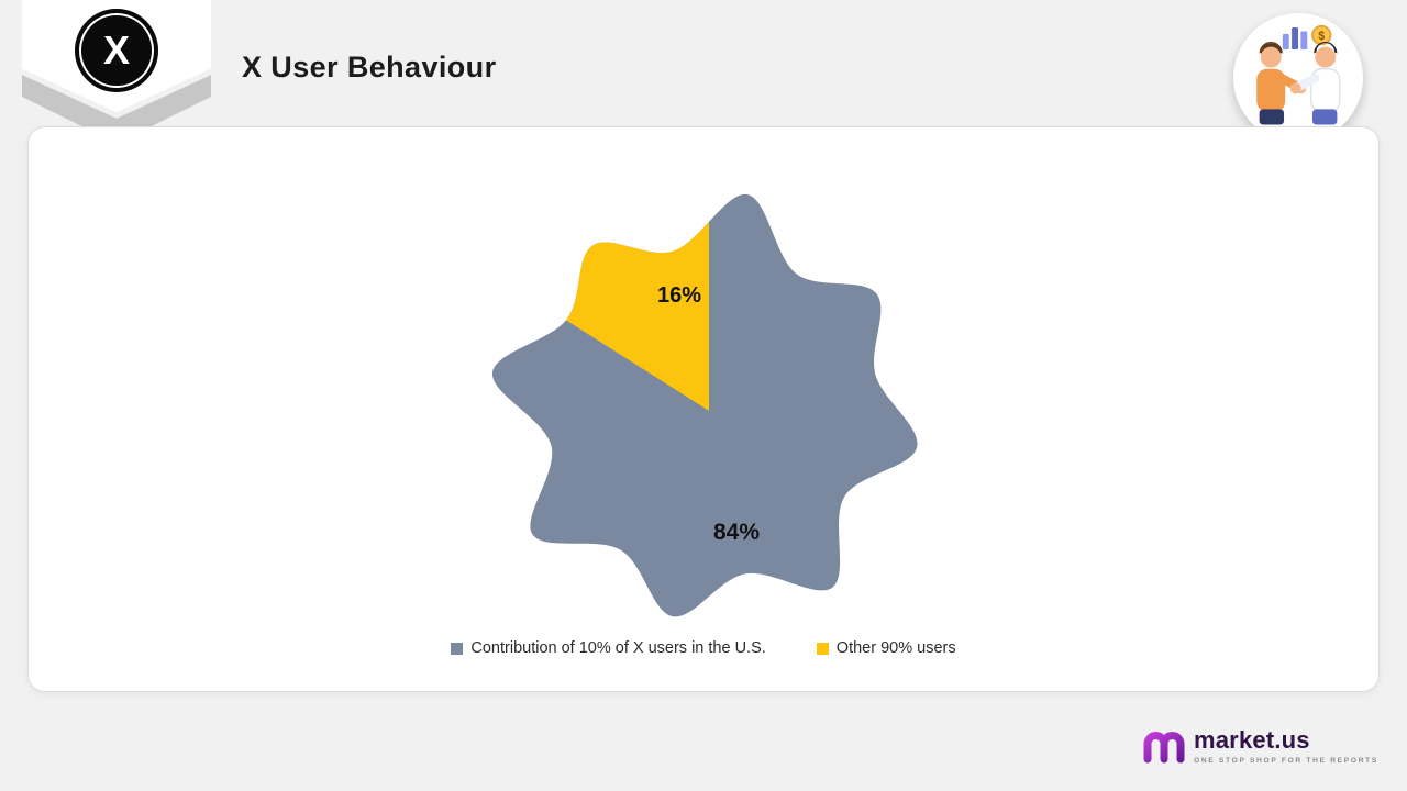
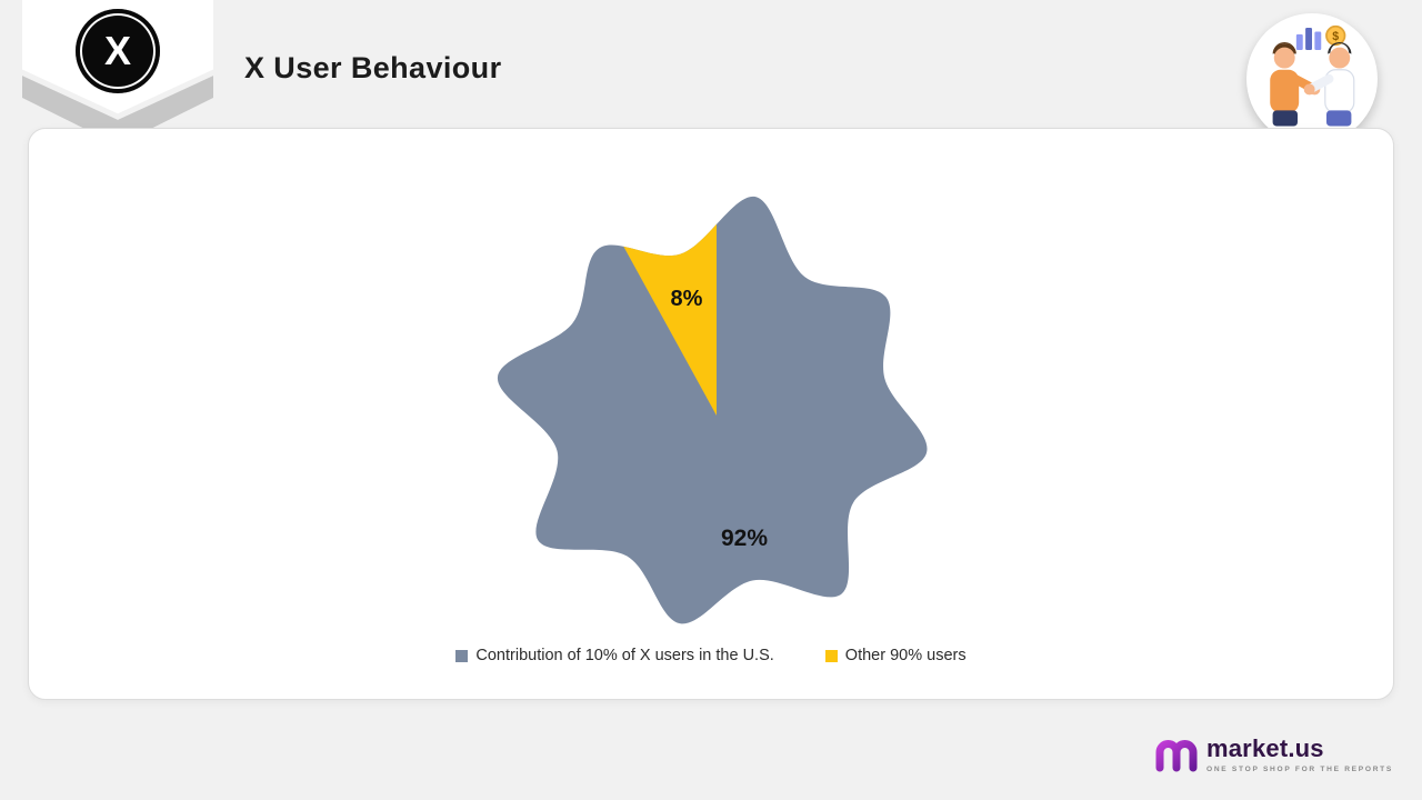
Contribution of 10% of X users in the U.S.: 84% -> 92%
Other 90% users: 16% -> 8%
